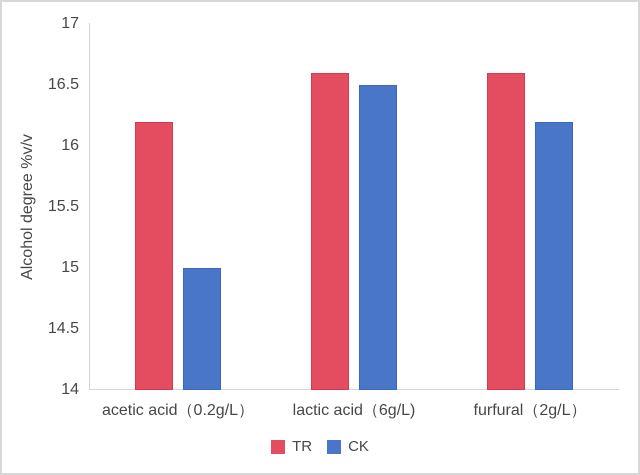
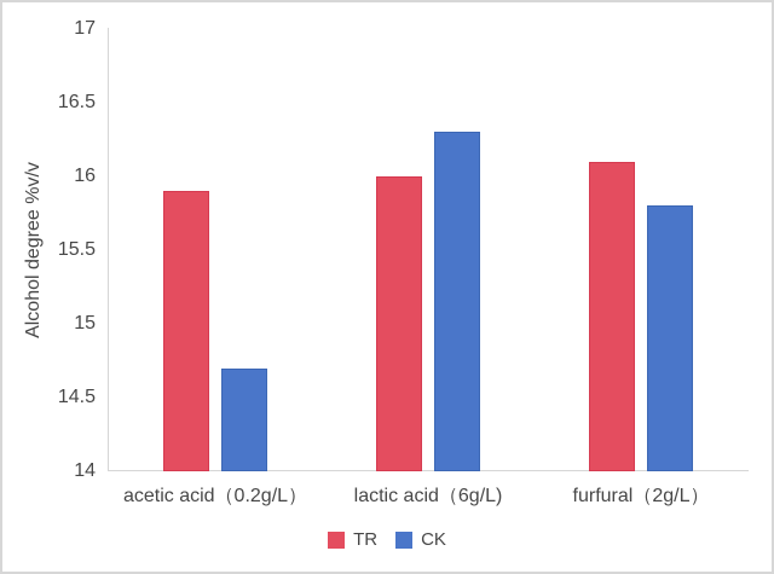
TR/acetic acid（0.2g/L）: 16.2 -> 15.9
CK/acetic acid（0.2g/L）: 15.0 -> 14.7
TR/lactic acid（6g/L): 16.6 -> 16.0
CK/lactic acid（6g/L): 16.5 -> 16.3
TR/furfural（2g/L）: 16.6 -> 16.1
CK/furfural（2g/L）: 16.2 -> 15.8
